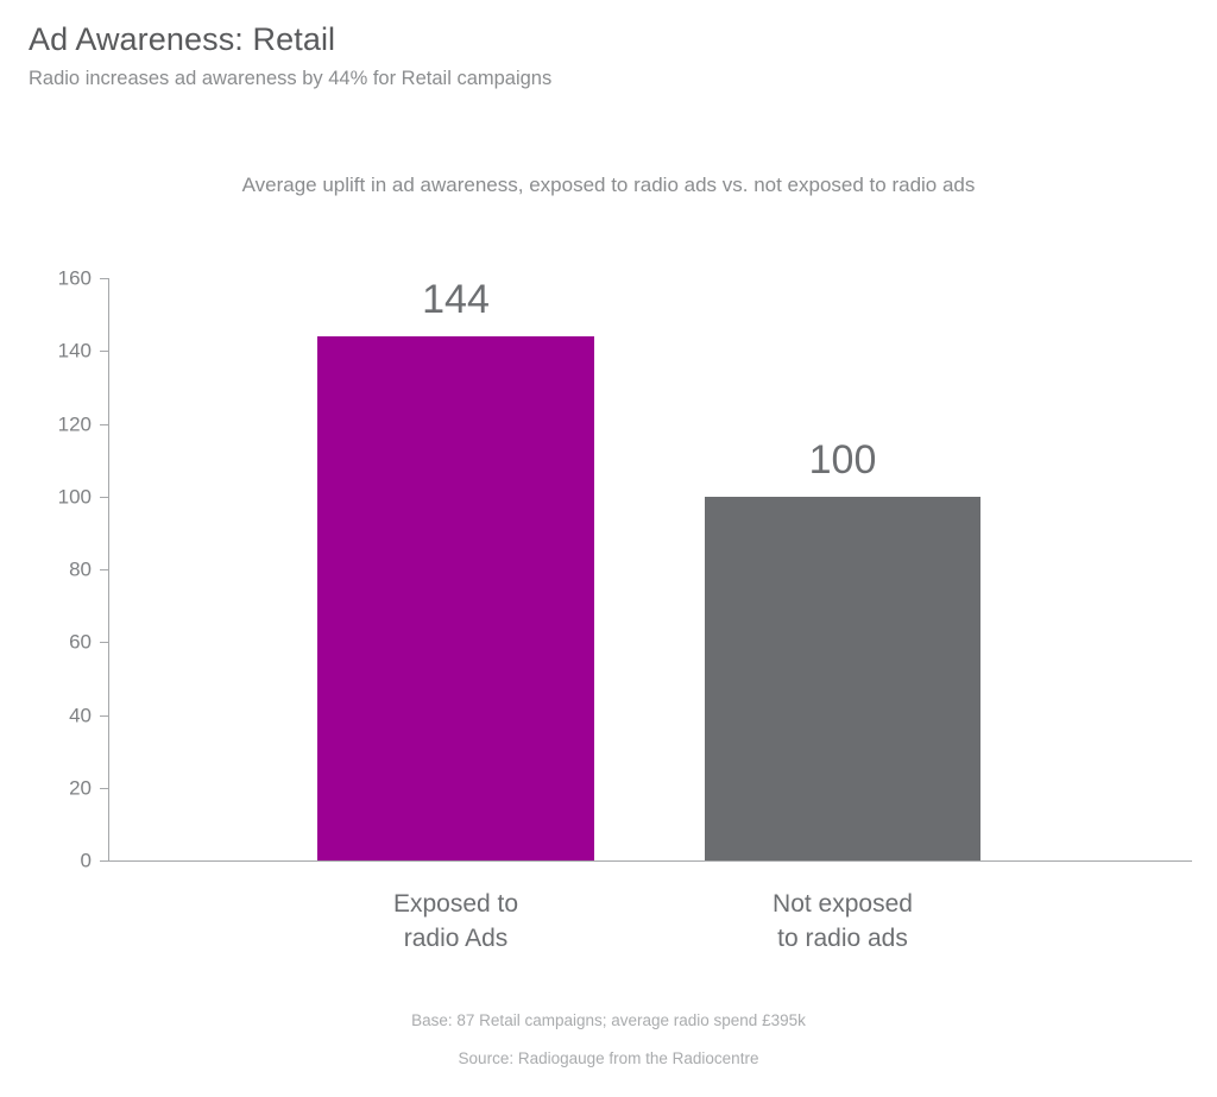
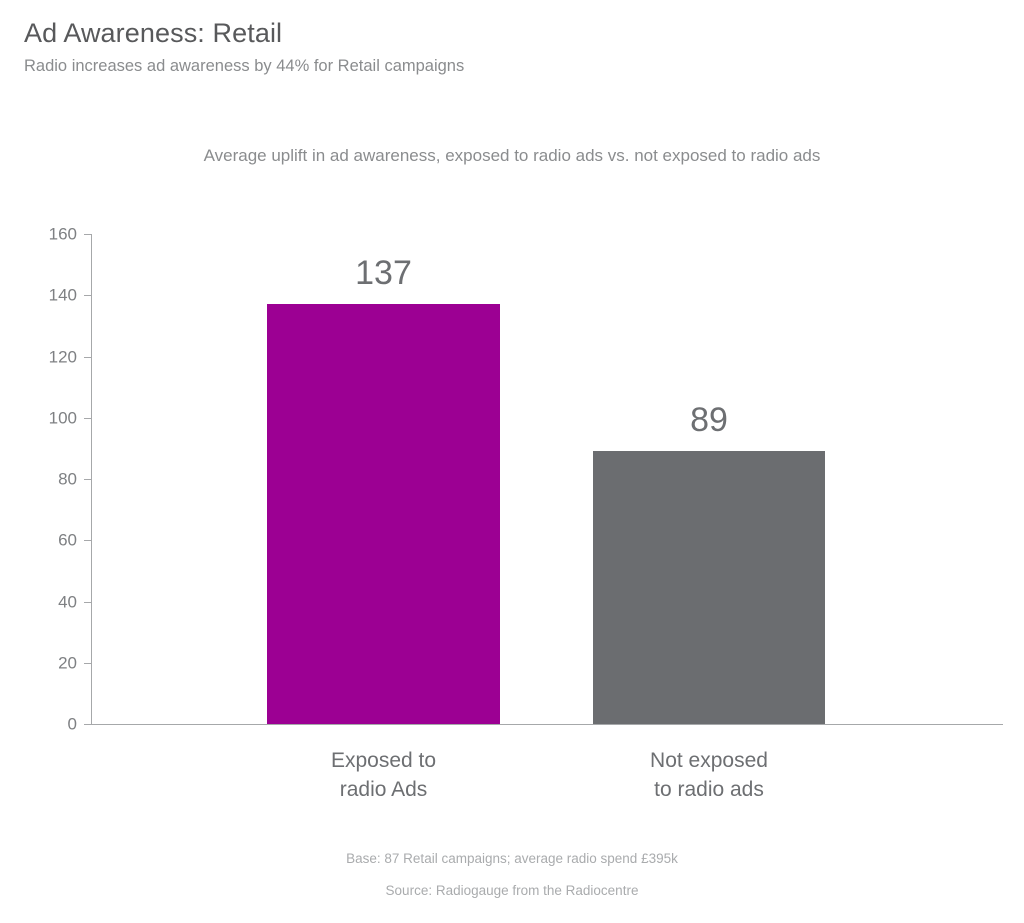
Exposed to radio Ads: 144 -> 137
Not exposed to radio ads: 100 -> 89
